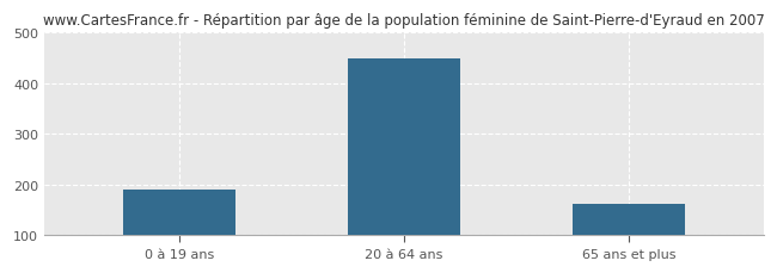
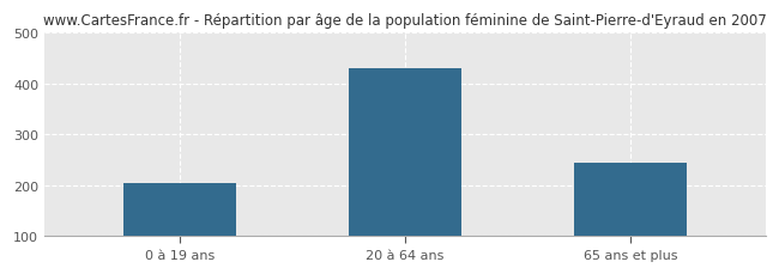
0 à 19 ans: 190 -> 205
20 à 64 ans: 448 -> 430
65 ans et plus: 163 -> 245
